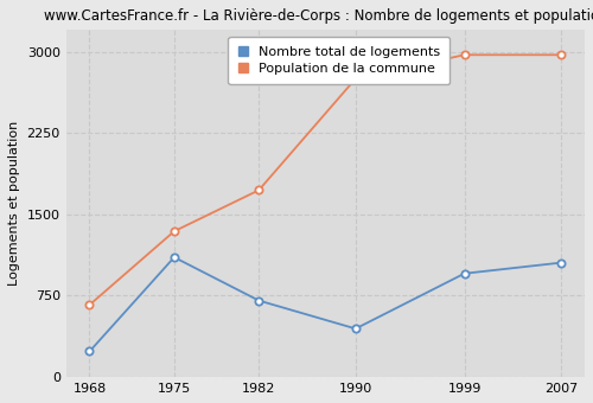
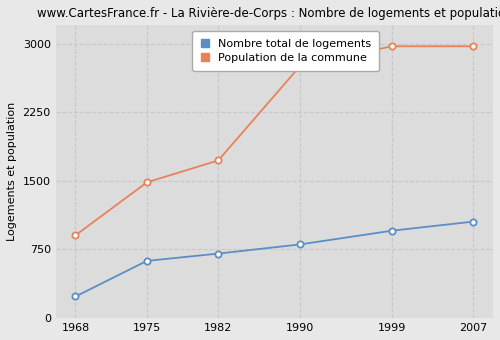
Population de la commune/1968: 660 -> 900
Nombre total de logements/1975: 1100 -> 620
Population de la commune/1975: 1340 -> 1480
Nombre total de logements/1990: 440 -> 800
